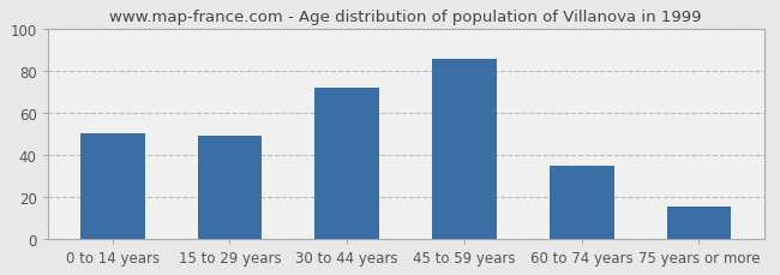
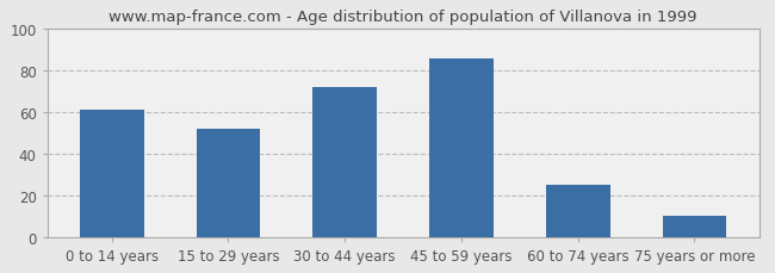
0 to 14 years: 50 -> 61
15 to 29 years: 49 -> 52
60 to 74 years: 35 -> 25
75 years or more: 15 -> 10
